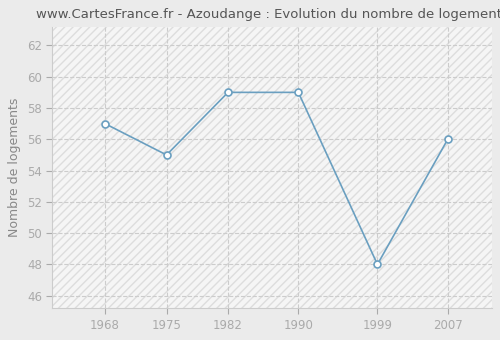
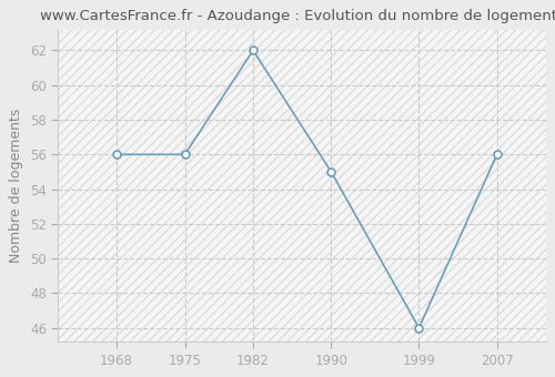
1968: 57 -> 56
1975: 55 -> 56
1982: 59 -> 62
1990: 59 -> 55
1999: 48 -> 46
